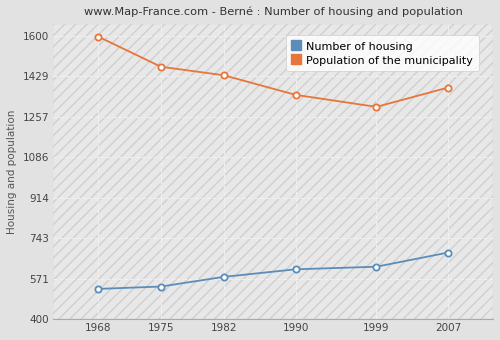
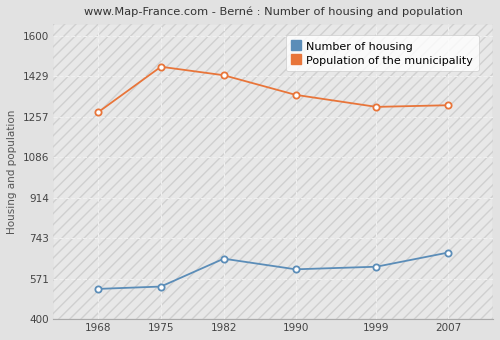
Population of the municipality/1968: 1596 -> 1275
Number of housing/1982: 578 -> 655
Population of the municipality/2007: 1380 -> 1305
